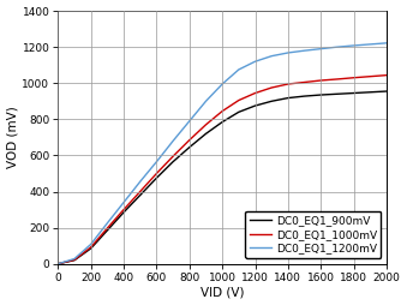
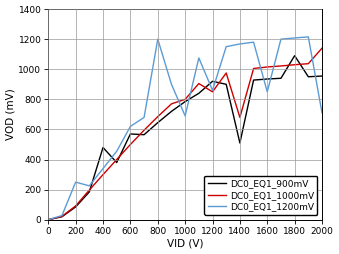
DC0_EQ1_1200mV/200: 110 -> 250
DC0_EQ1_900mV/400: 280 -> 480
DC0_EQ1_900mV/600: 480 -> 570
DC0_EQ1_1200mV/600: 560 -> 620
DC0_EQ1_1200mV/800: 790 -> 1200
DC0_EQ1_1000mV/1000: 840 -> 800
DC0_EQ1_1200mV/1000: 1000 -> 690
DC0_EQ1_900mV/1200: 880 -> 920
DC0_EQ1_1000mV/1200: 940 -> 850
DC0_EQ1_1200mV/1200: 1120 -> 860
DC0_EQ1_900mV/1400: 920 -> 510
DC0_EQ1_1000mV/1400: 1000 -> 680
DC0_EQ1_1200mV/1600: 1190 -> 850
DC0_EQ1_900mV/1800: 940 -> 1090
DC0_EQ1_1000mV/2000: 1040 -> 1140
DC0_EQ1_1200mV/2000: 1220 -> 710
